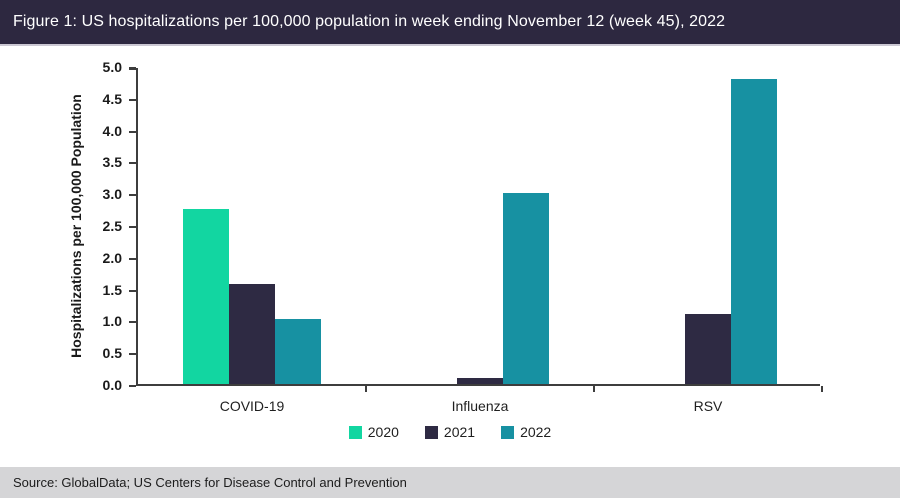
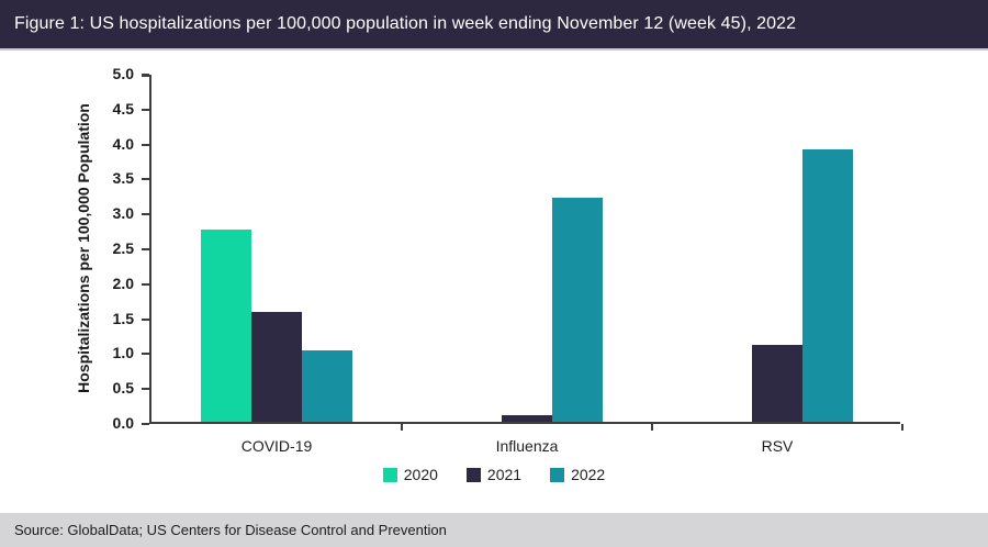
2022/Influenza: 3.0 -> 3.2
2022/RSV: 4.8 -> 3.9
